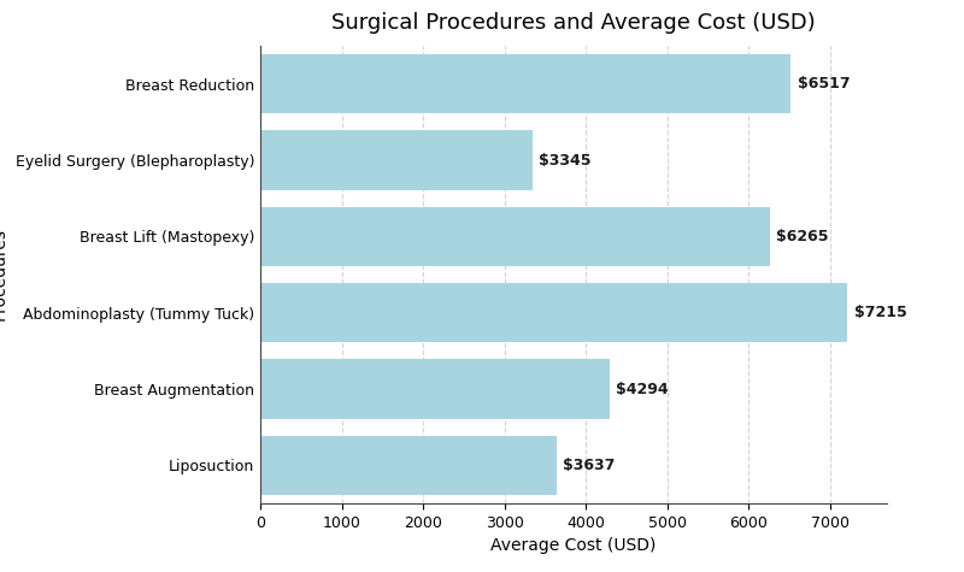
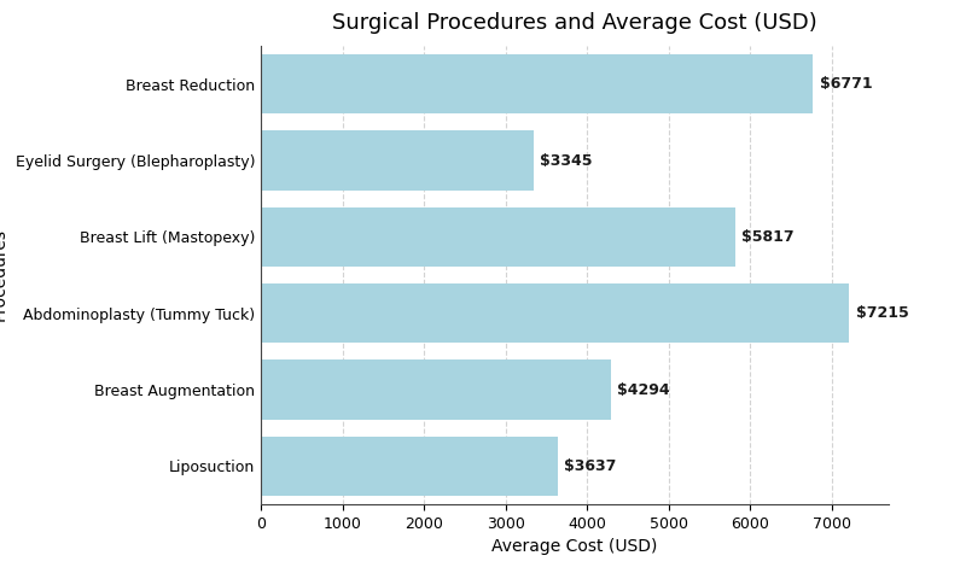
Breast Reduction: $6517 -> $6771
Breast Lift (Mastopexy): $6265 -> $5817
